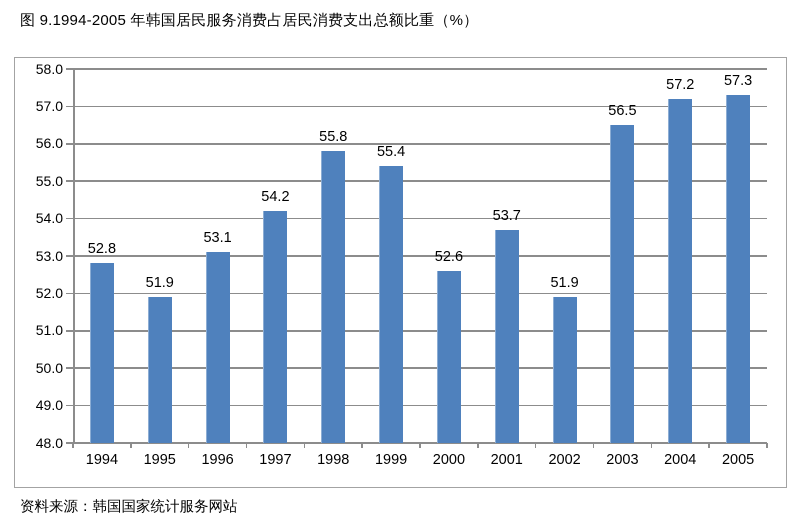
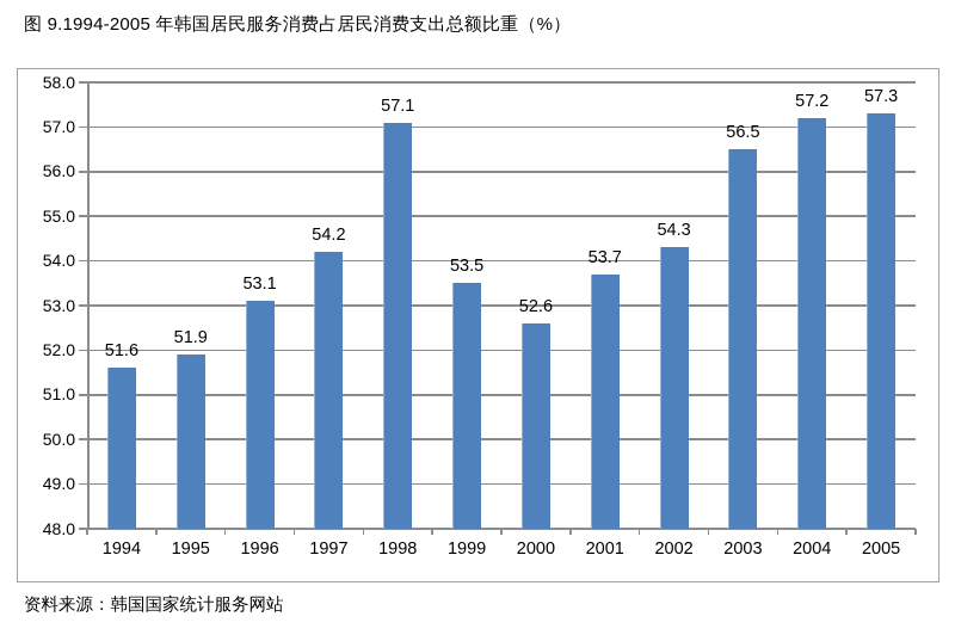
1994: 52.8 -> 51.6
1998: 55.8 -> 57.1
1999: 55.4 -> 53.5
2002: 51.9 -> 54.3
